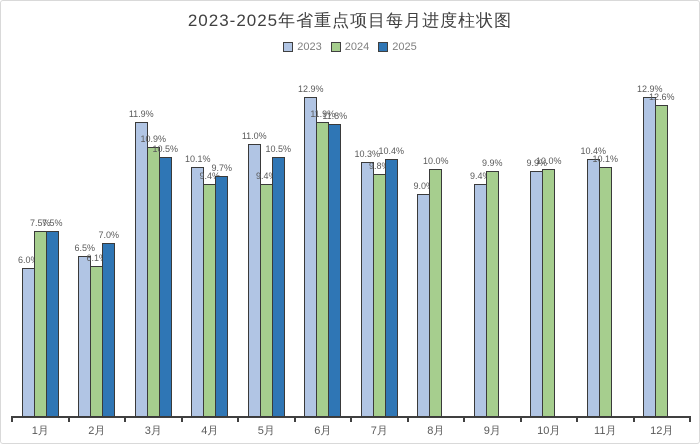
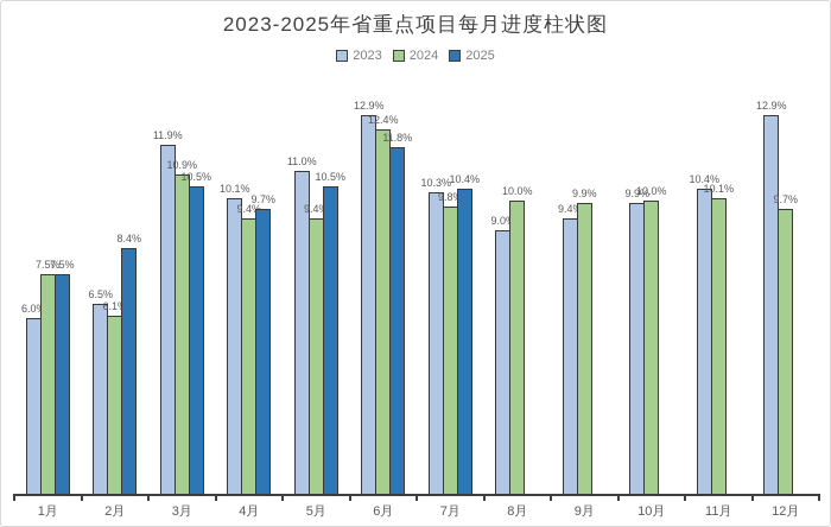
2025/2月: 7.0% -> 8.4%
2024/6月: 11.9% -> 12.4%
2024/12月: 12.6% -> 9.7%
